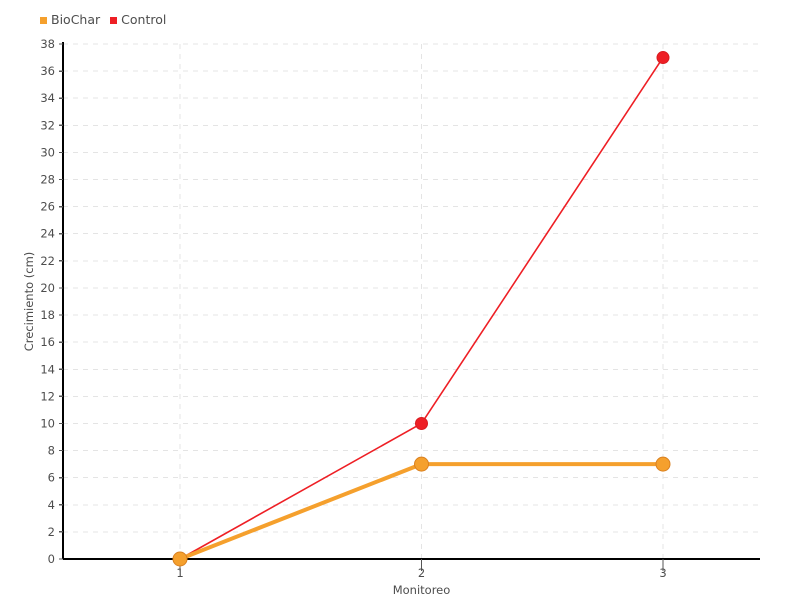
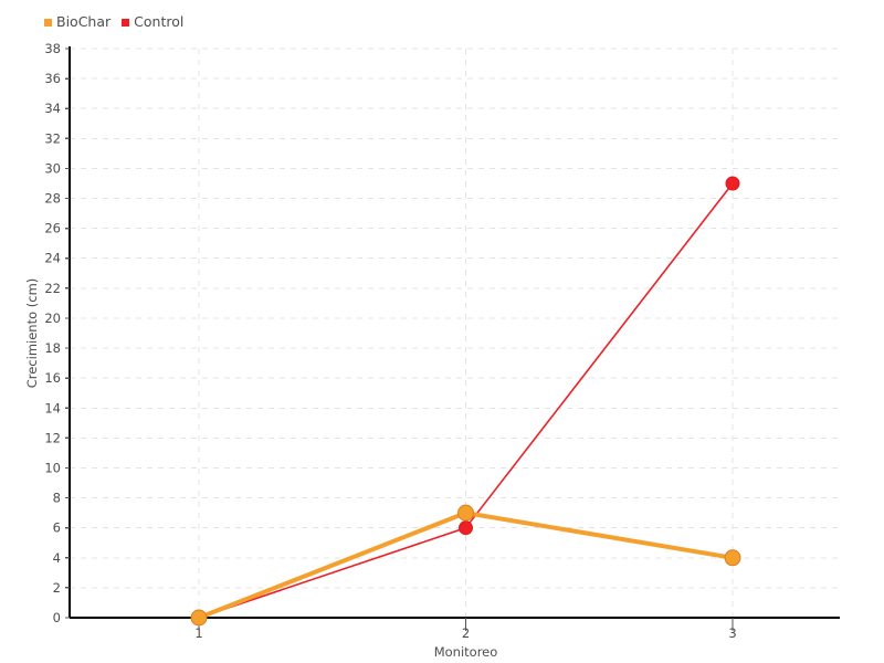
Control/2: 10 -> 6
BioChar/3: 7 -> 4
Control/3: 37 -> 29
